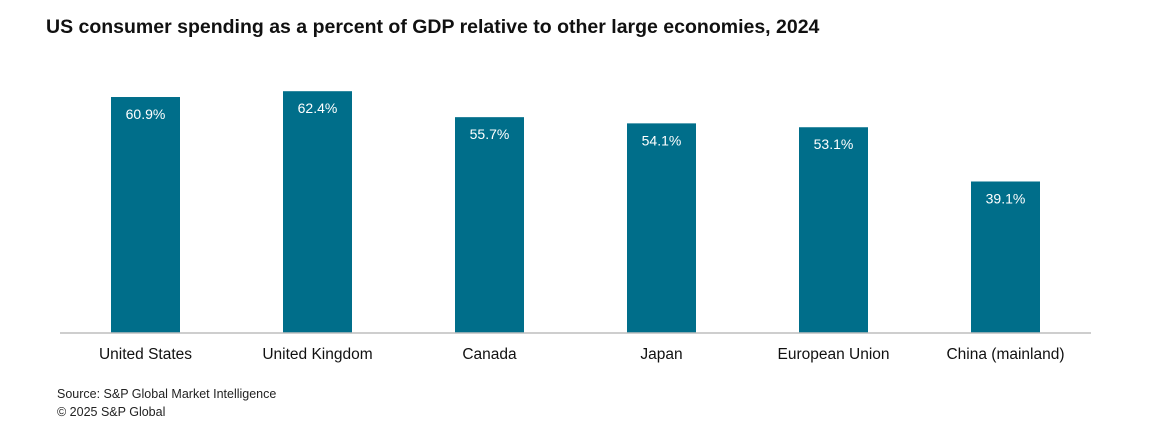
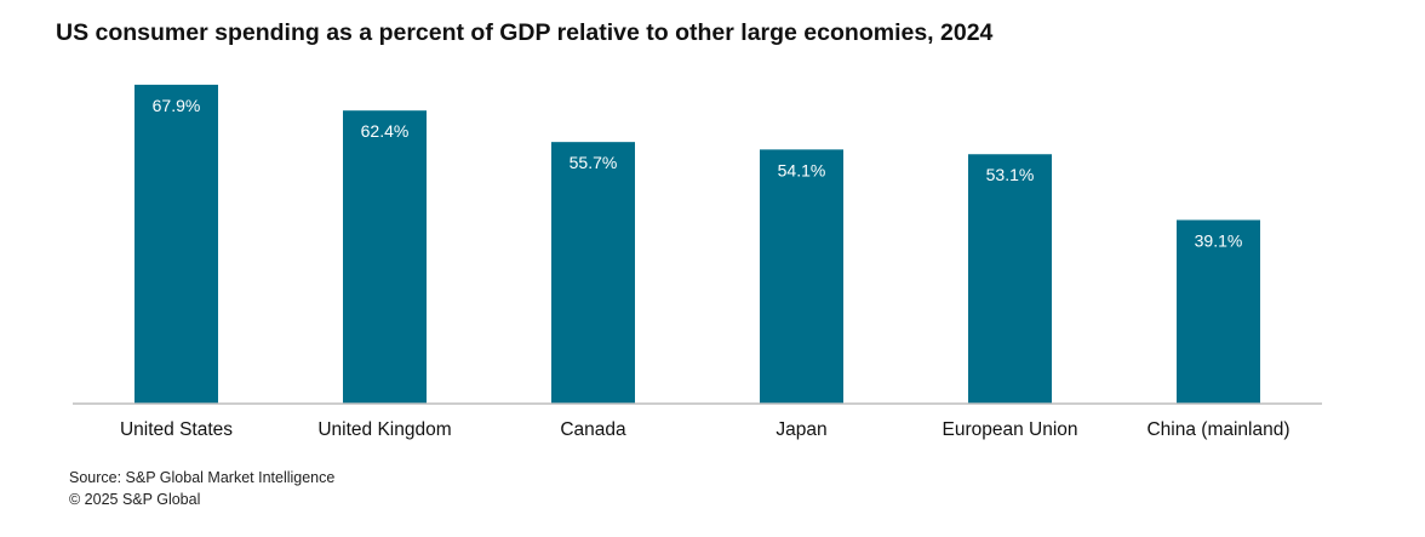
United States: 60.9% -> 67.9%
